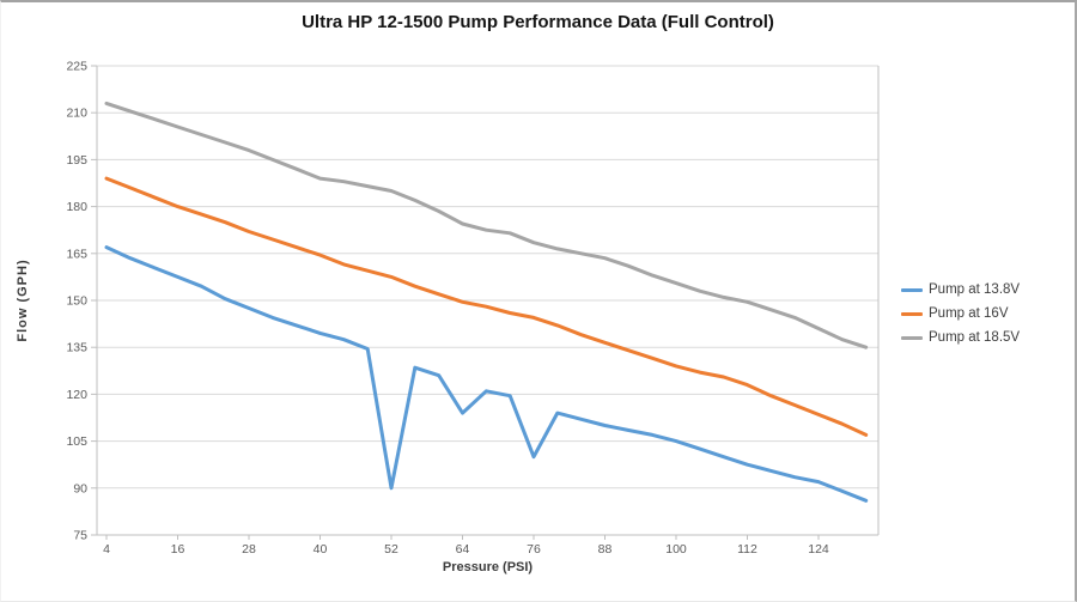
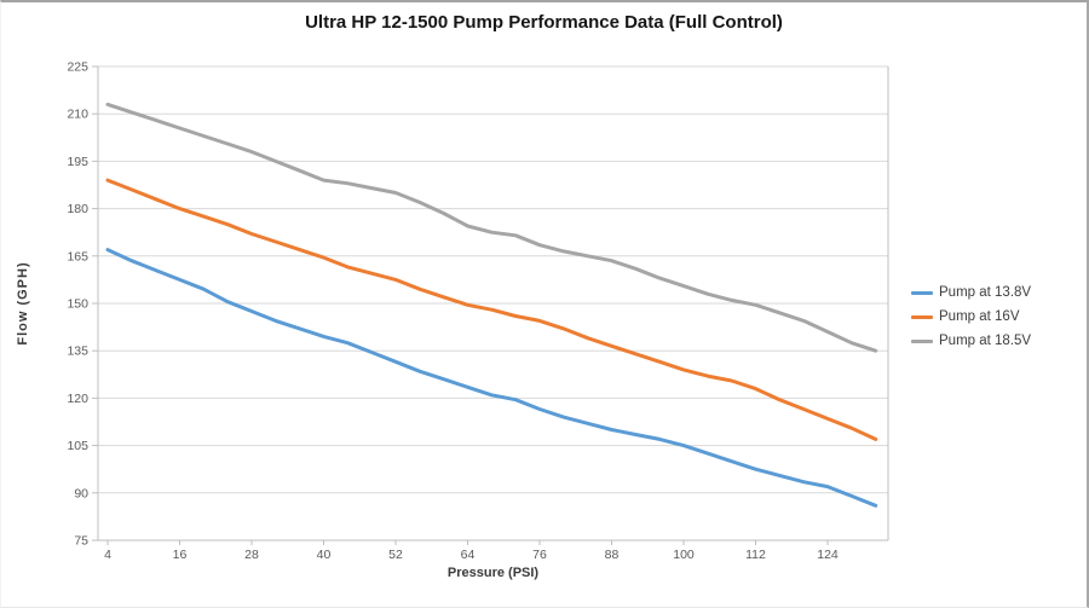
Pump at 13.8V/52: 90 -> 132
Pump at 13.8V/64: 114 -> 124
Pump at 13.8V/76: 100 -> 116
